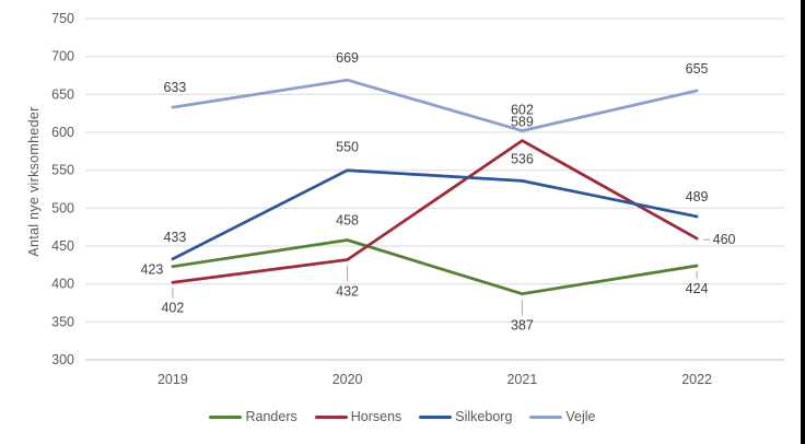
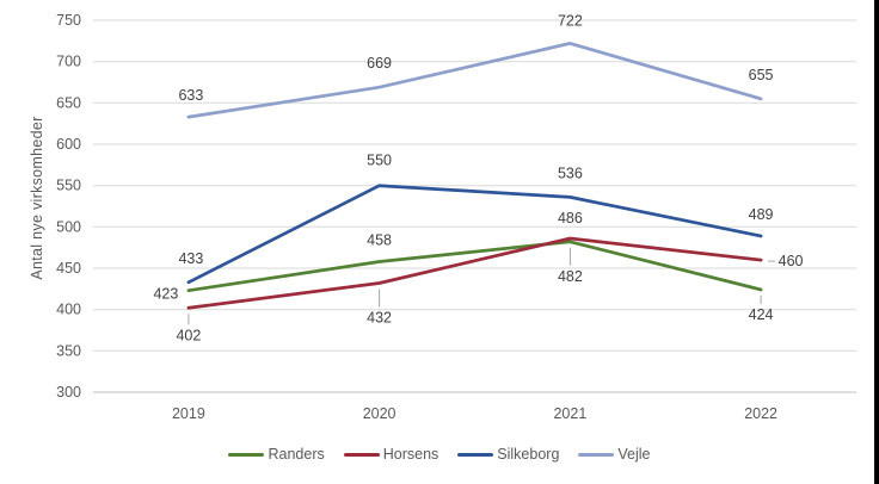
Randers/2021: 387 -> 482
Horsens/2021: 589 -> 486
Vejle/2021: 602 -> 722
